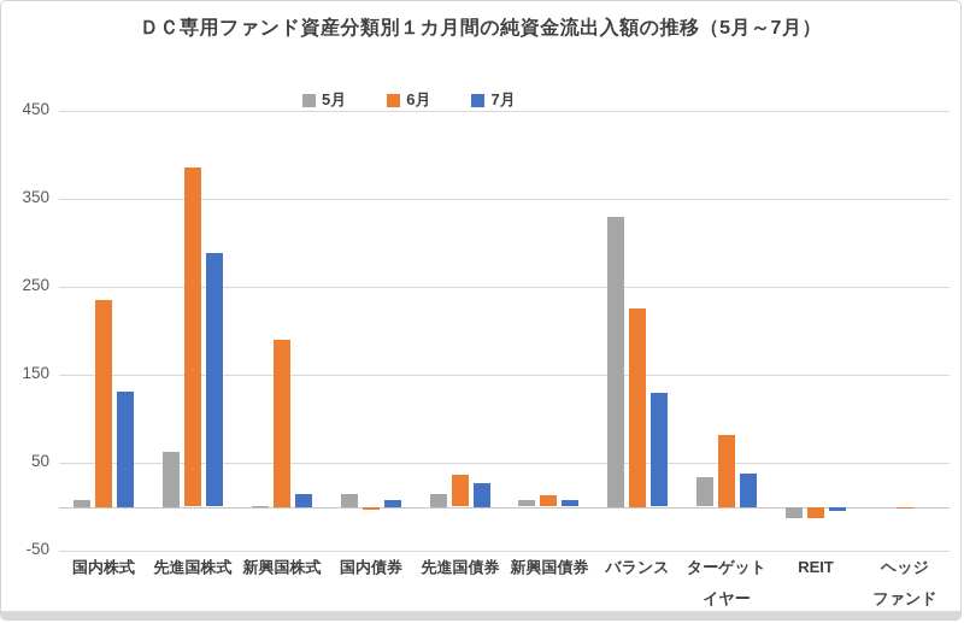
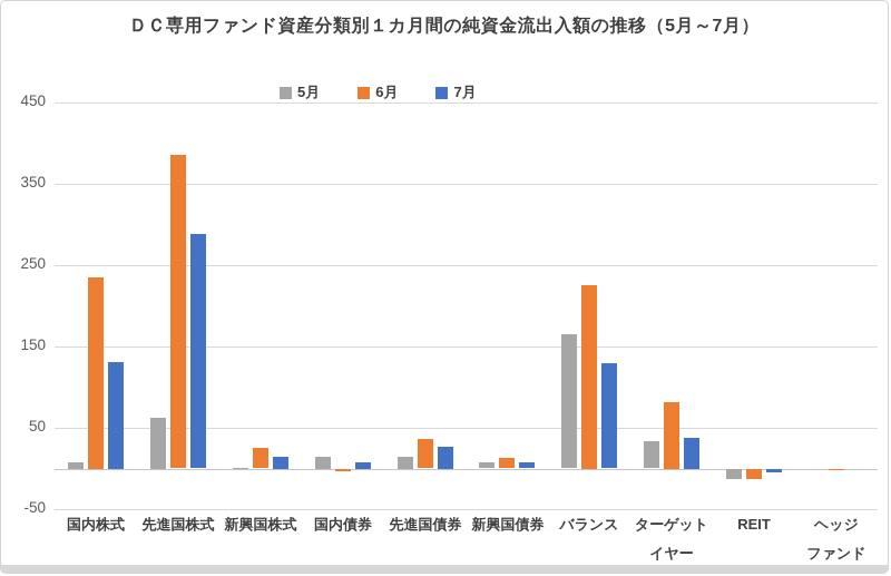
6月/新興国株式: 190 -> 20
5月/バランス: 330 -> 160
